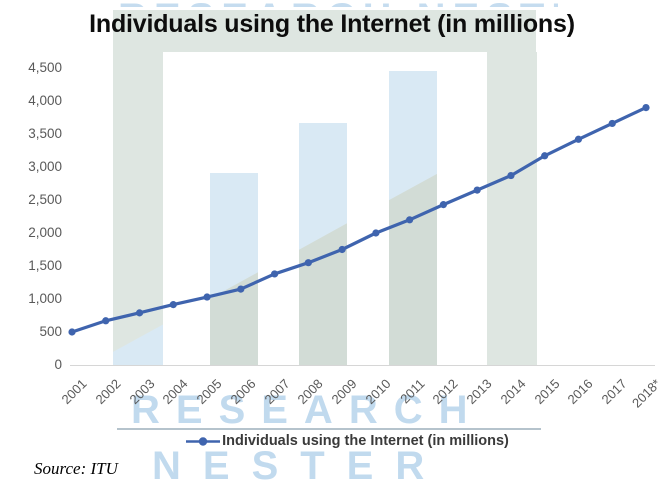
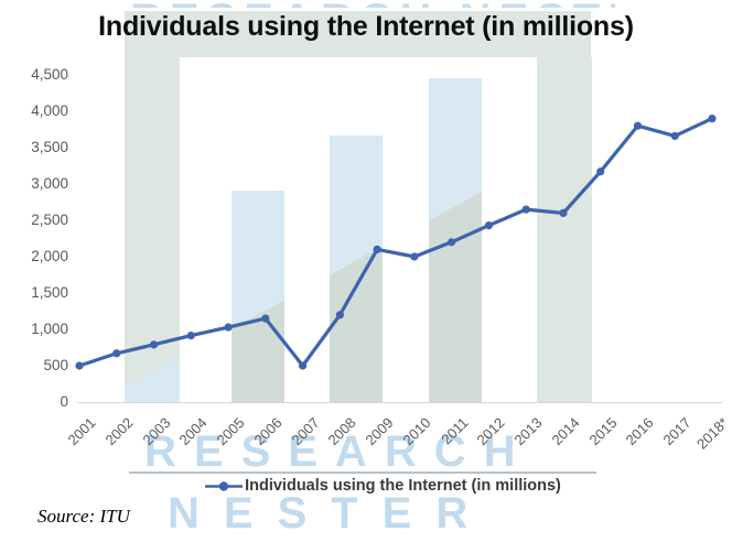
2007: 1400 -> 500
2008: 1600 -> 1200
2009: 1800 -> 2100
2014: 2900 -> 2600
2016: 3400 -> 3800
